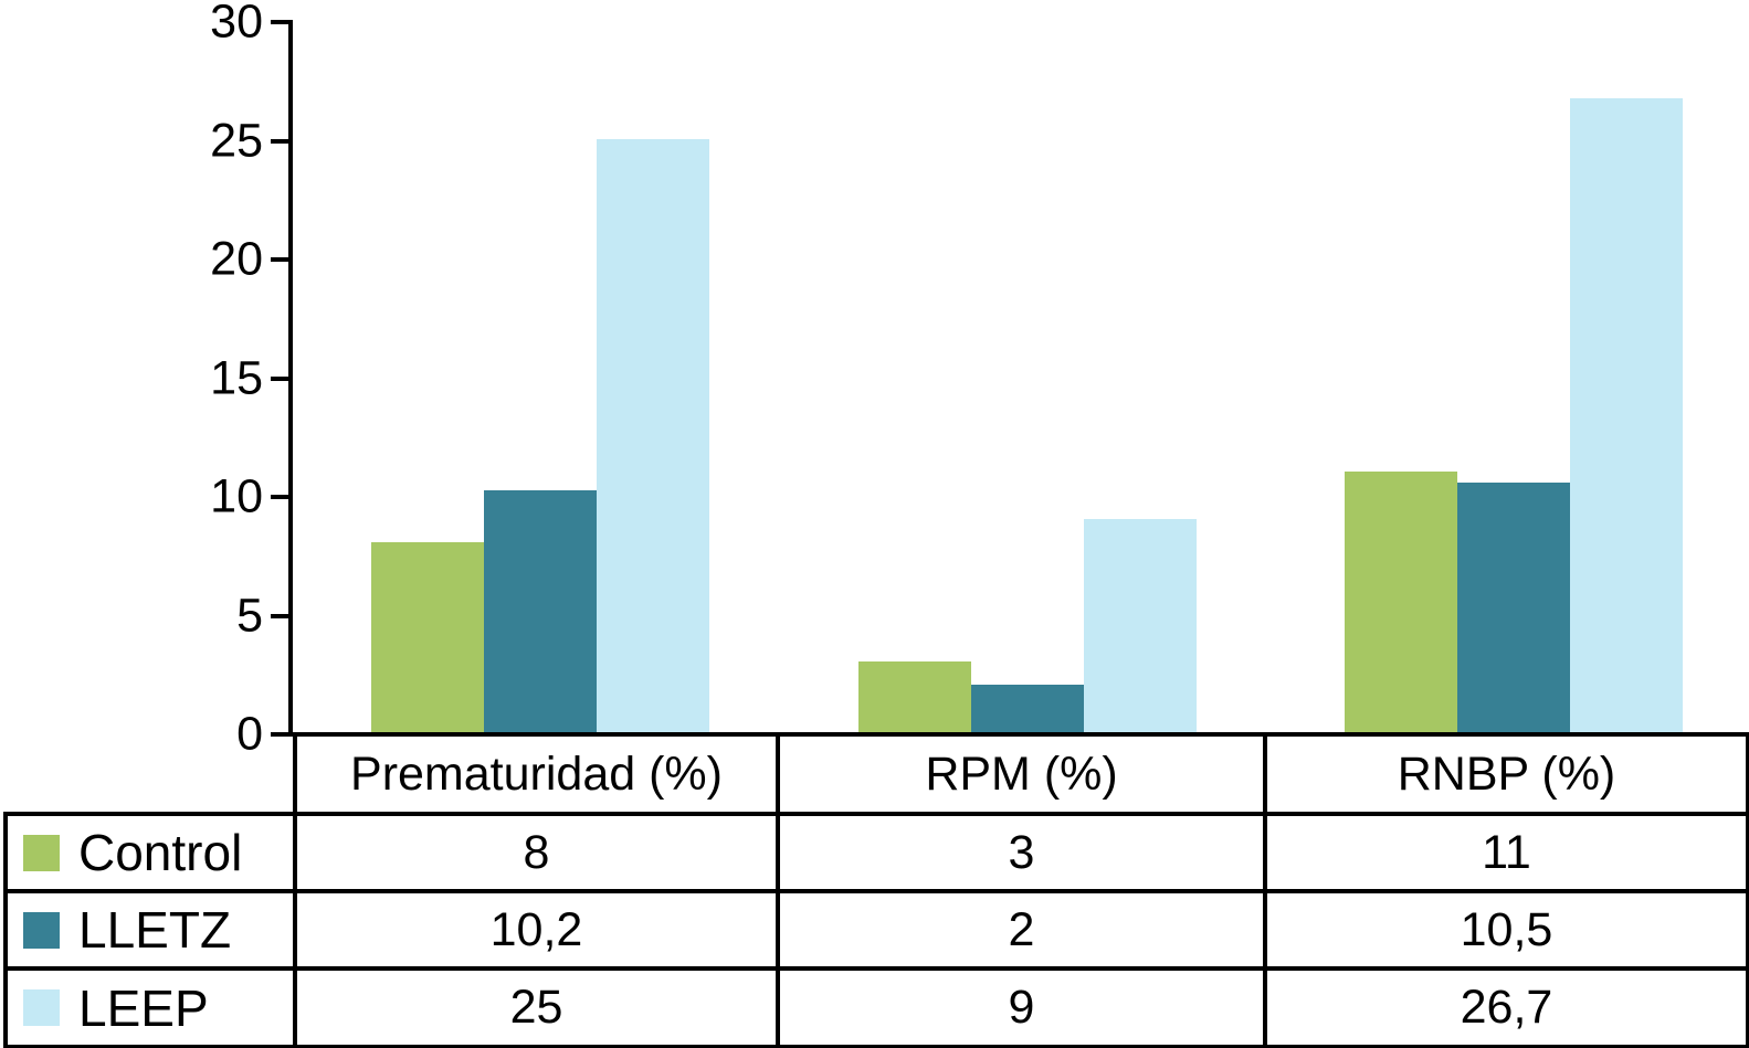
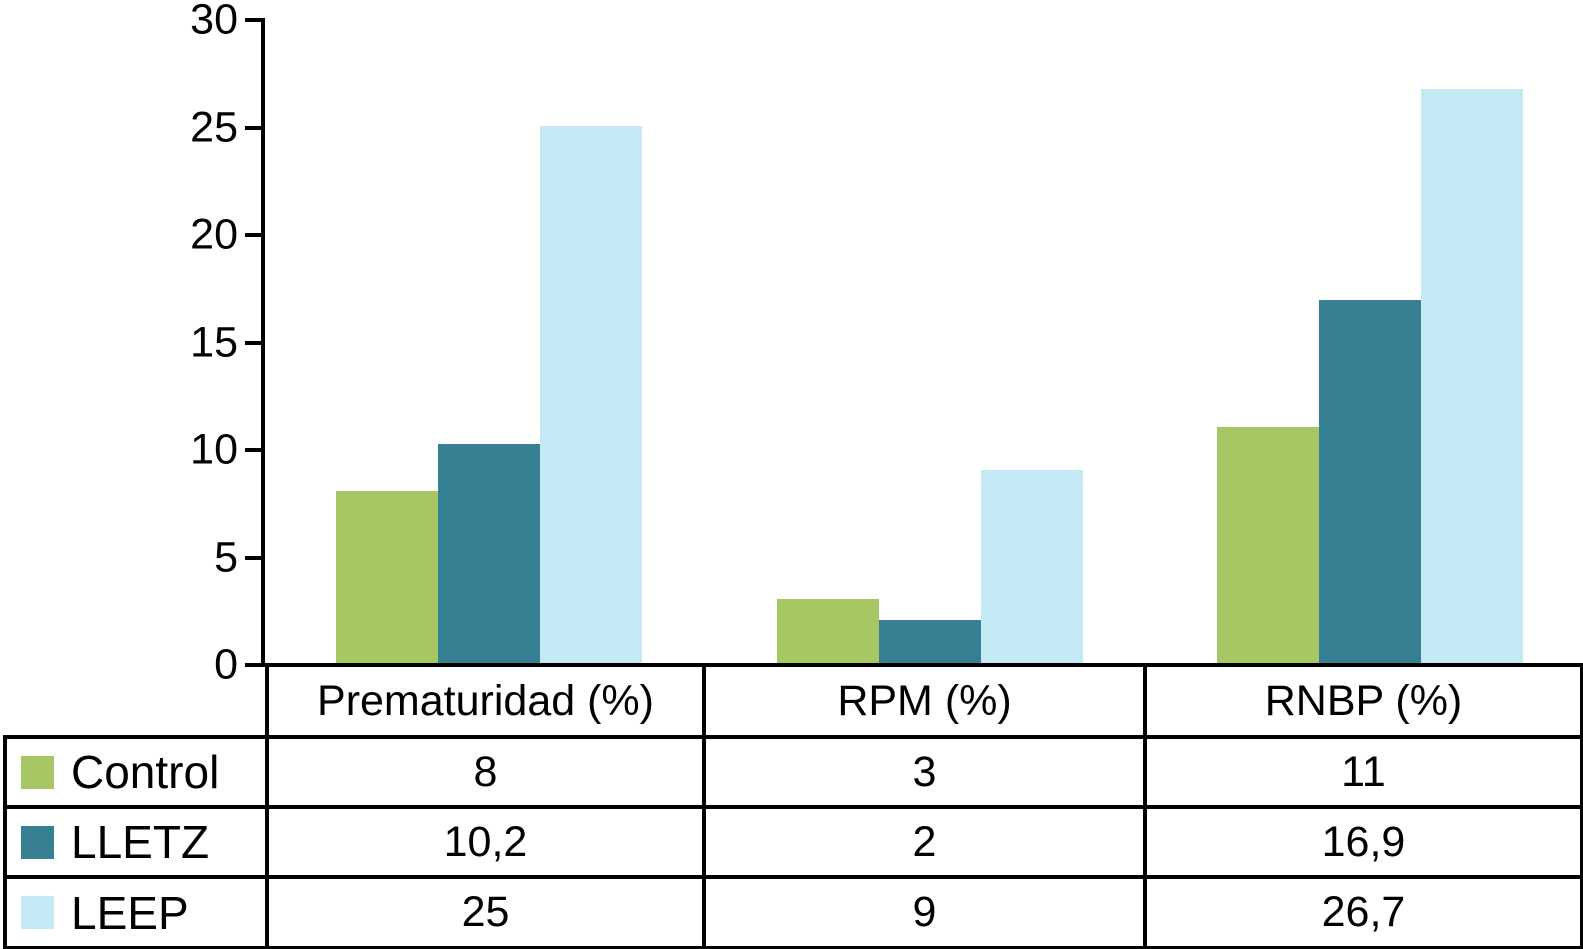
LLETZ/RNBP (%): 10,5 -> 16,9
